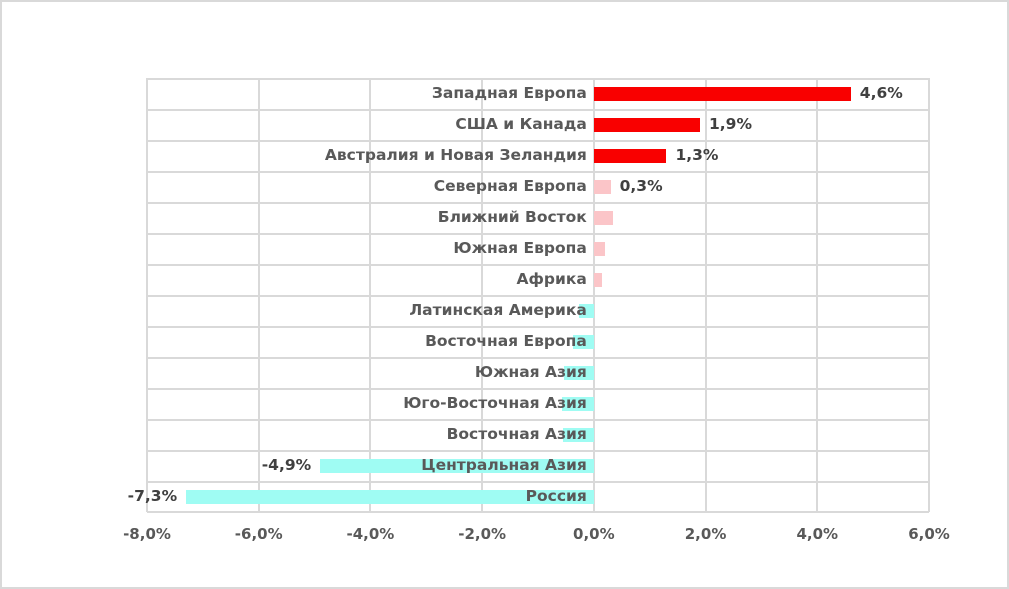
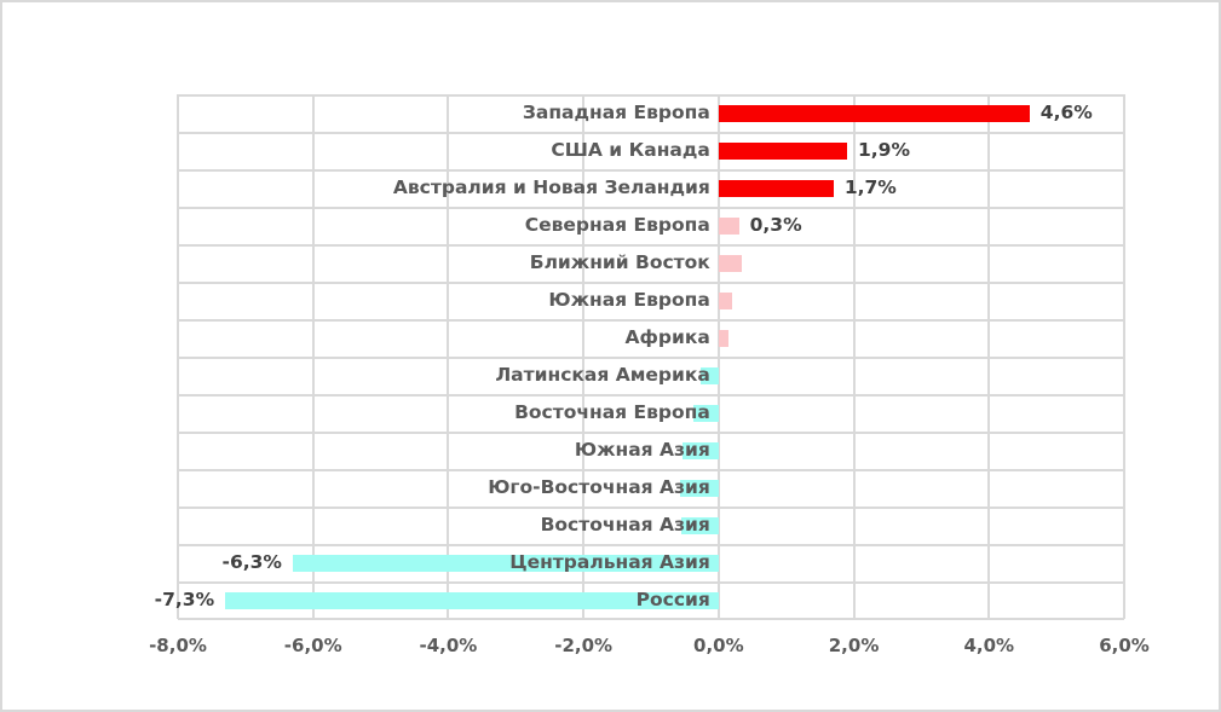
Австралия и Новая Зеландия: 1,3% -> 1,7%
Центральная Азия: -4,9% -> -6,3%
